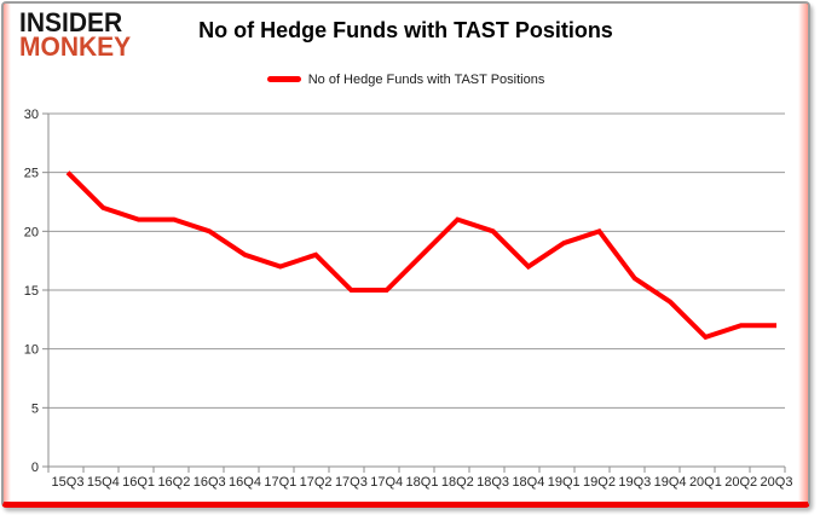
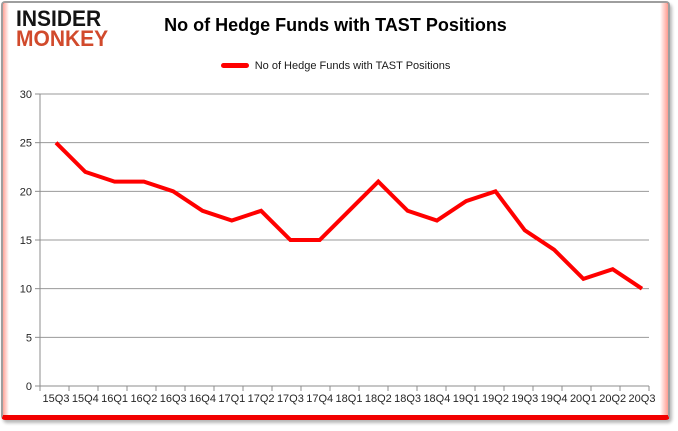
18Q3: 20 -> 18
20Q3: 12 -> 10
